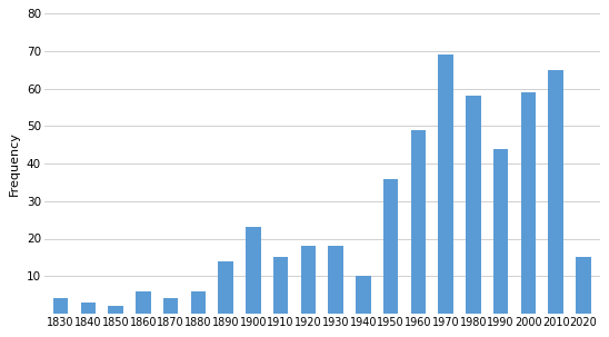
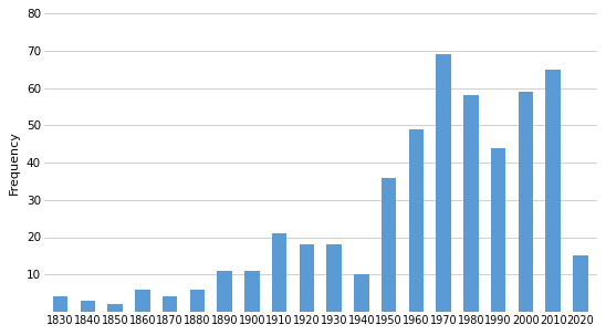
1890: 14 -> 11
1900: 23 -> 11
1910: 15 -> 21
